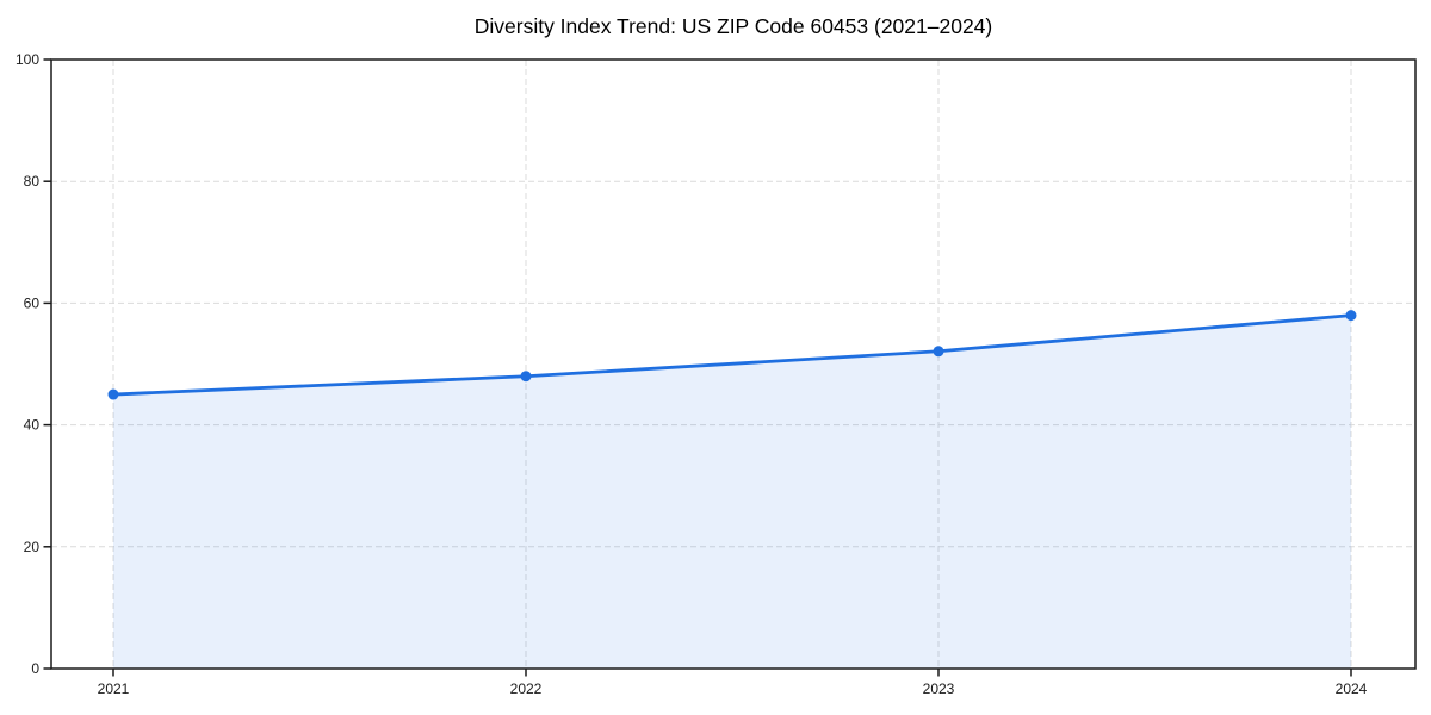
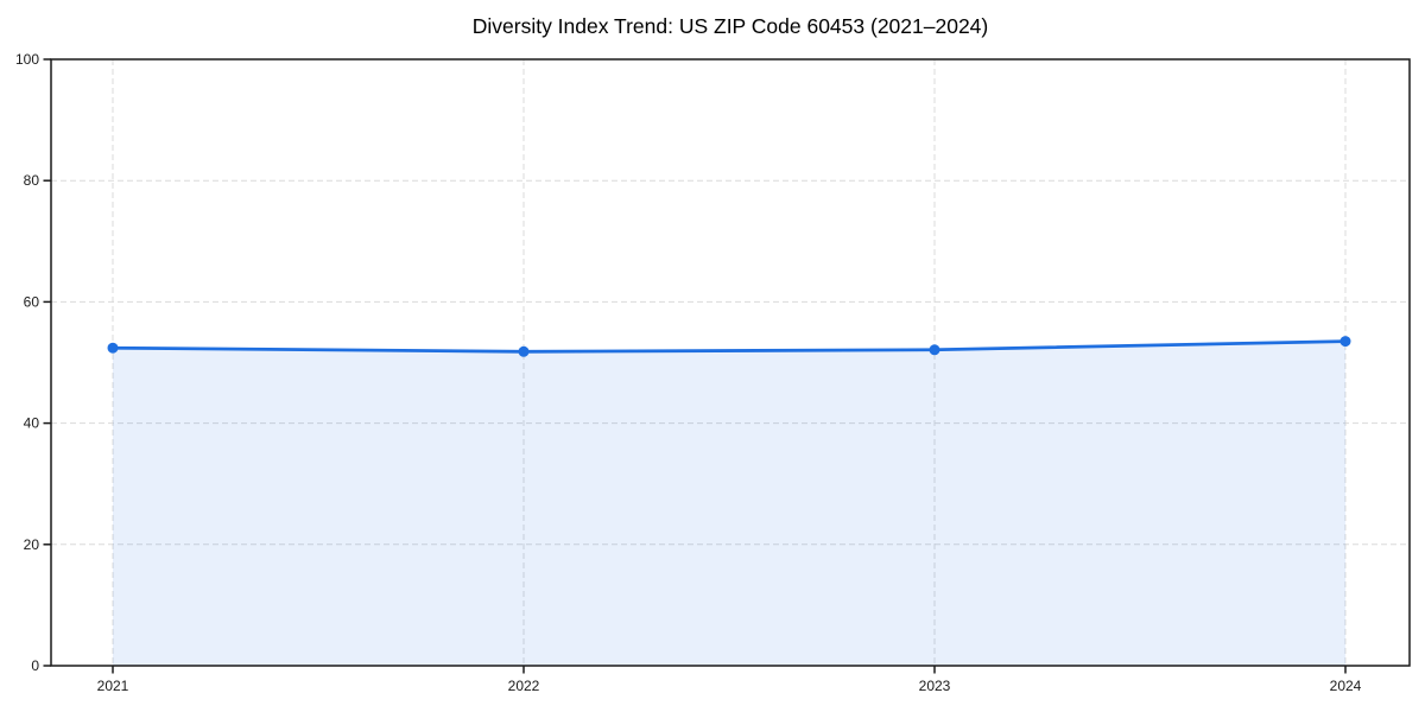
2021: 45 -> 52
2022: 48 -> 52
2024: 58 -> 54
